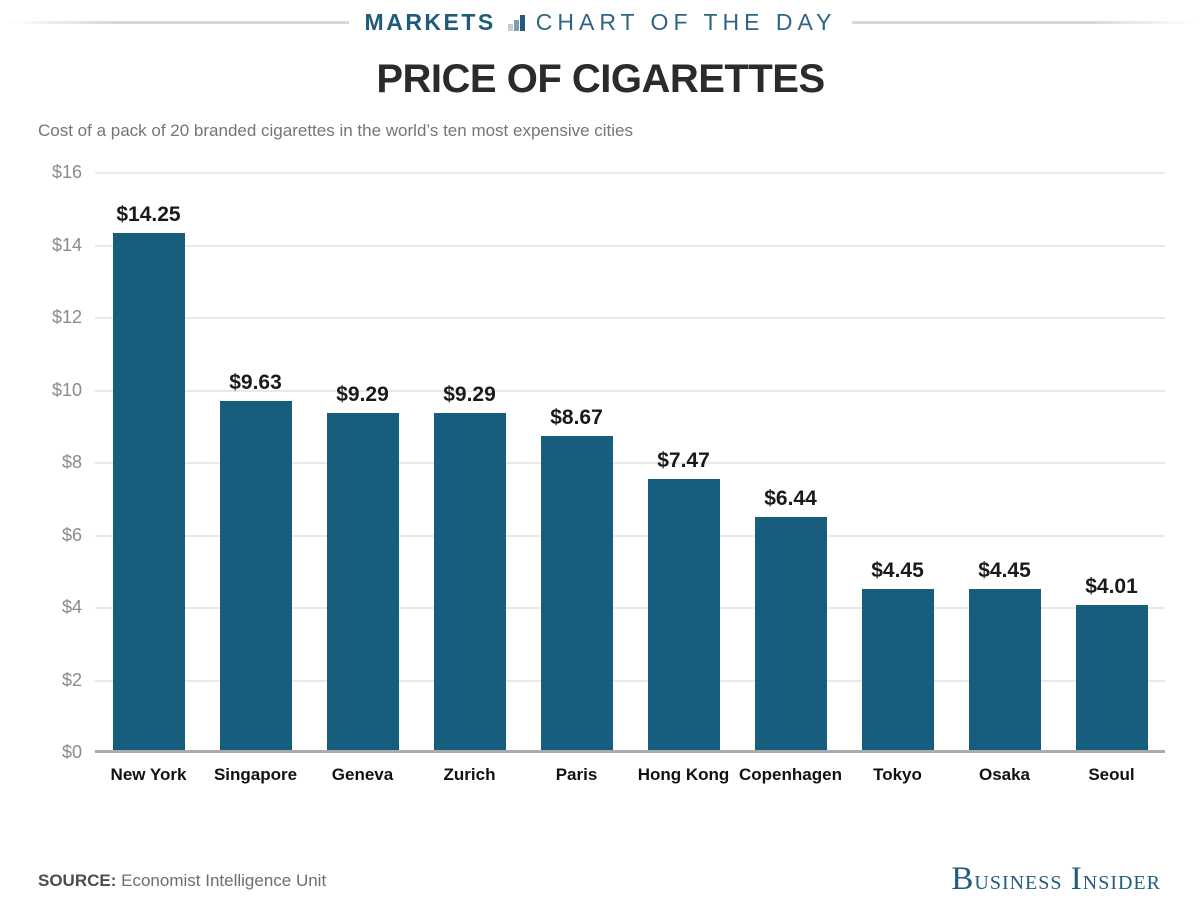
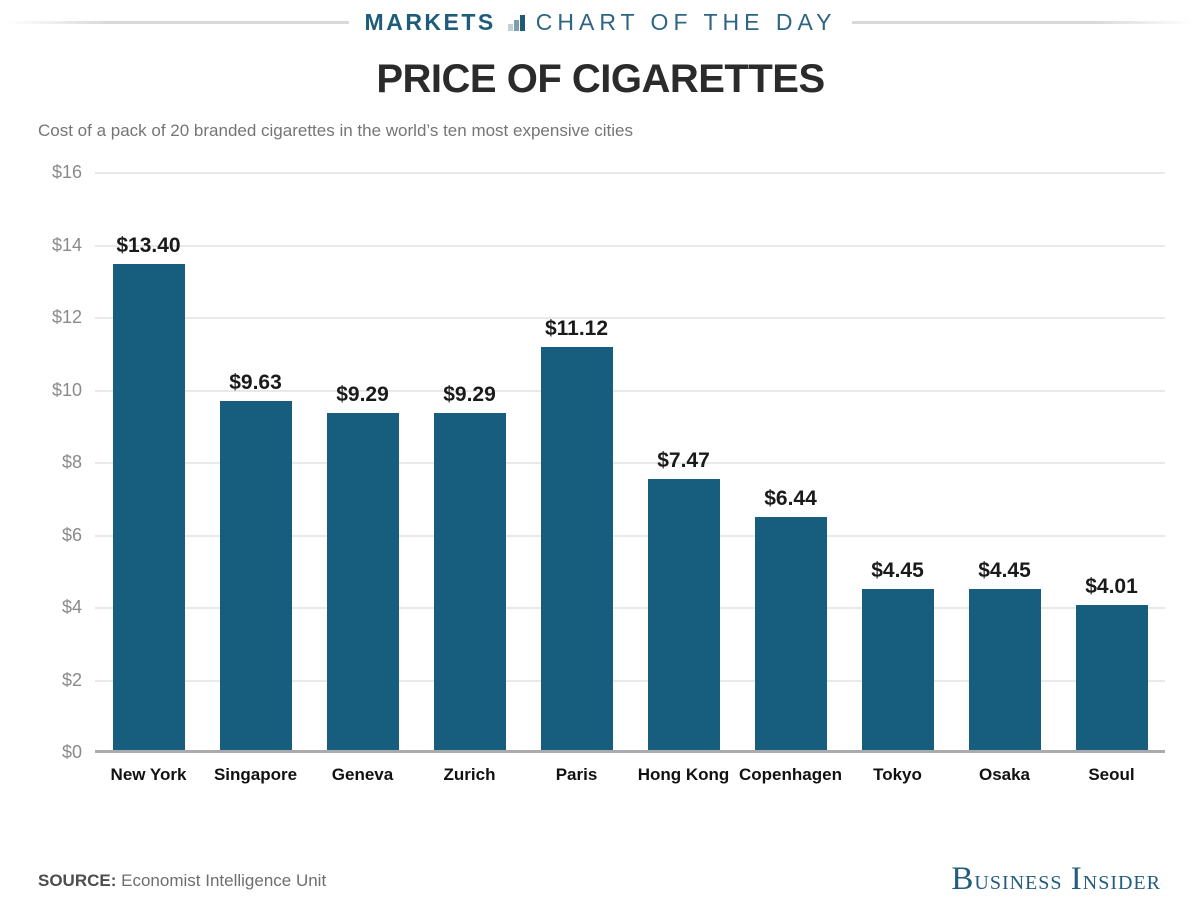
New York: $14.25 -> $13.40
Paris: $8.67 -> $11.12
